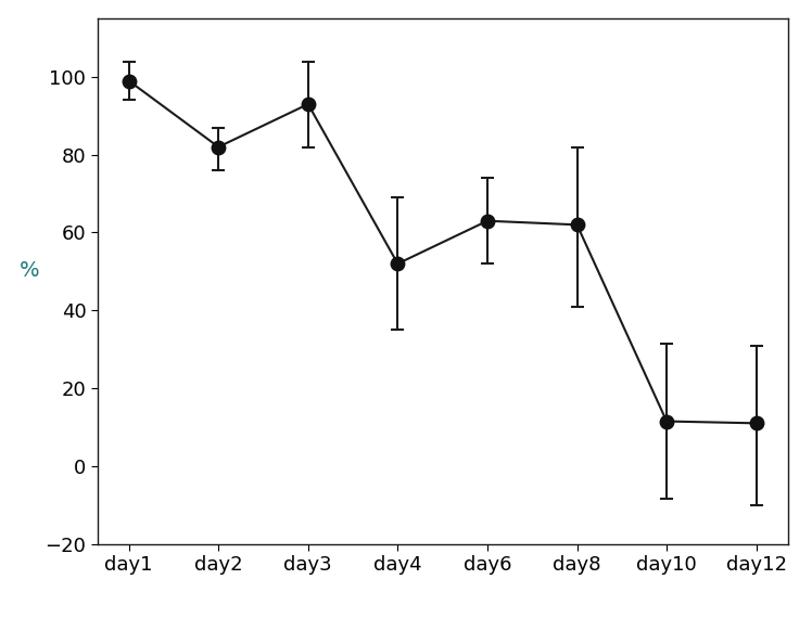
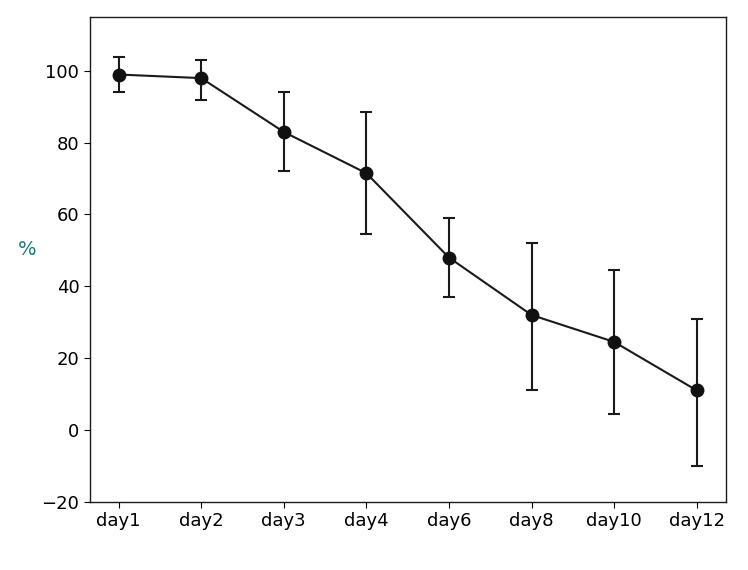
day2: 82.0 -> 98.0
day3: 93.0 -> 83.0
day4: 52.0 -> 71.5
day6: 63.0 -> 48.0
day8: 62.0 -> 32.0
day10: 11.5 -> 24.5
